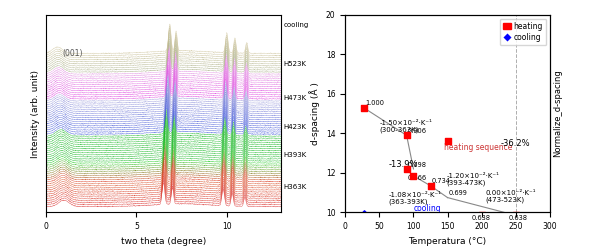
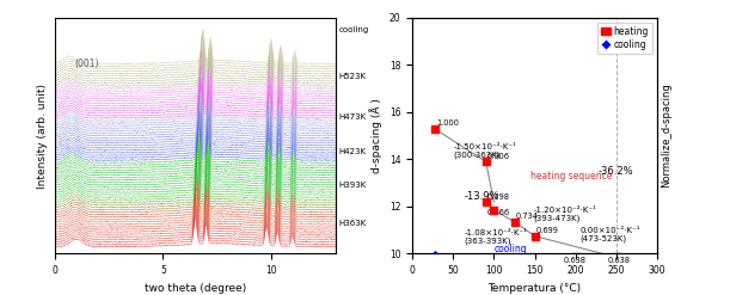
heating/150: 13.6 -> 10.8
